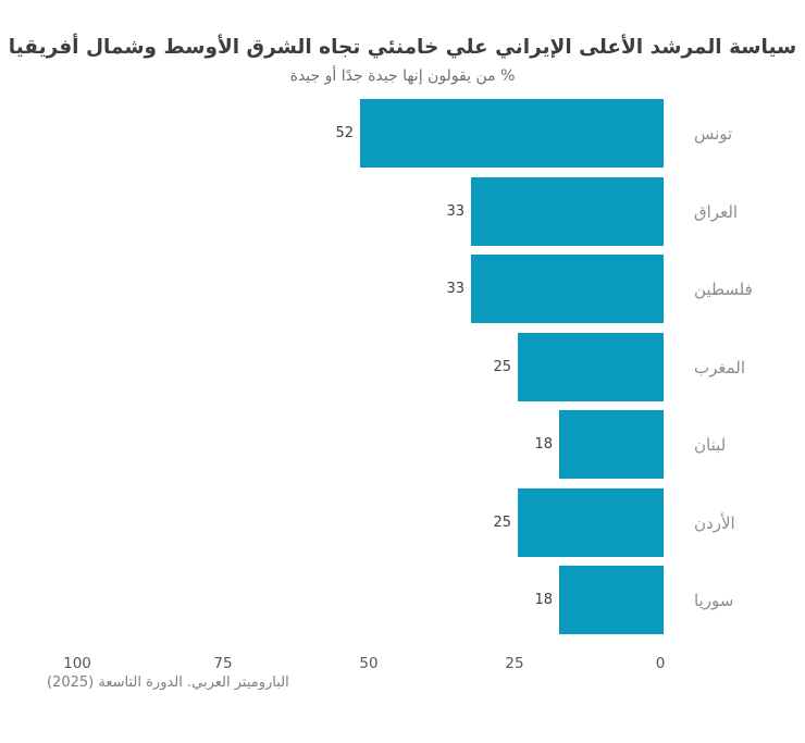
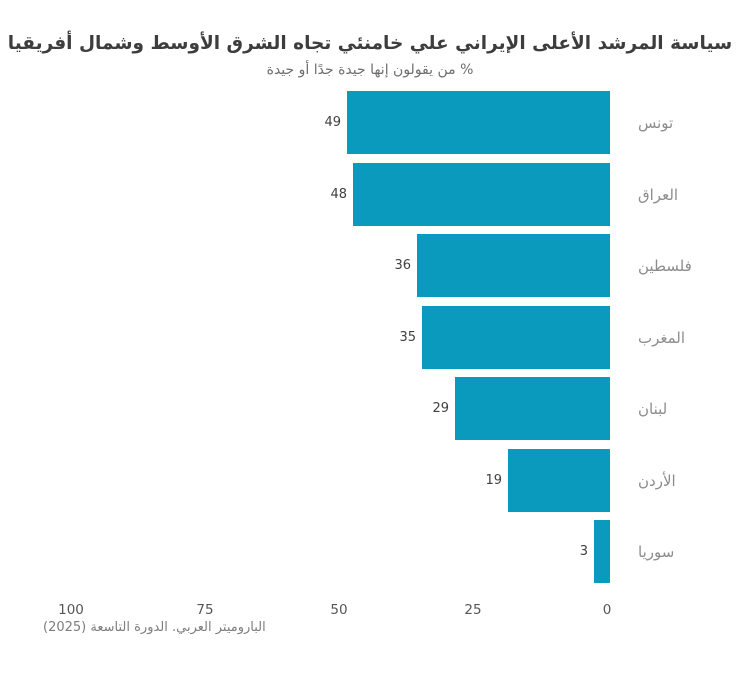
تونس: 52 -> 49
العراق: 33 -> 48
فلسطين: 33 -> 36
المغرب: 25 -> 35
لبنان: 18 -> 29
الأردن: 25 -> 19
سوريا: 18 -> 3
